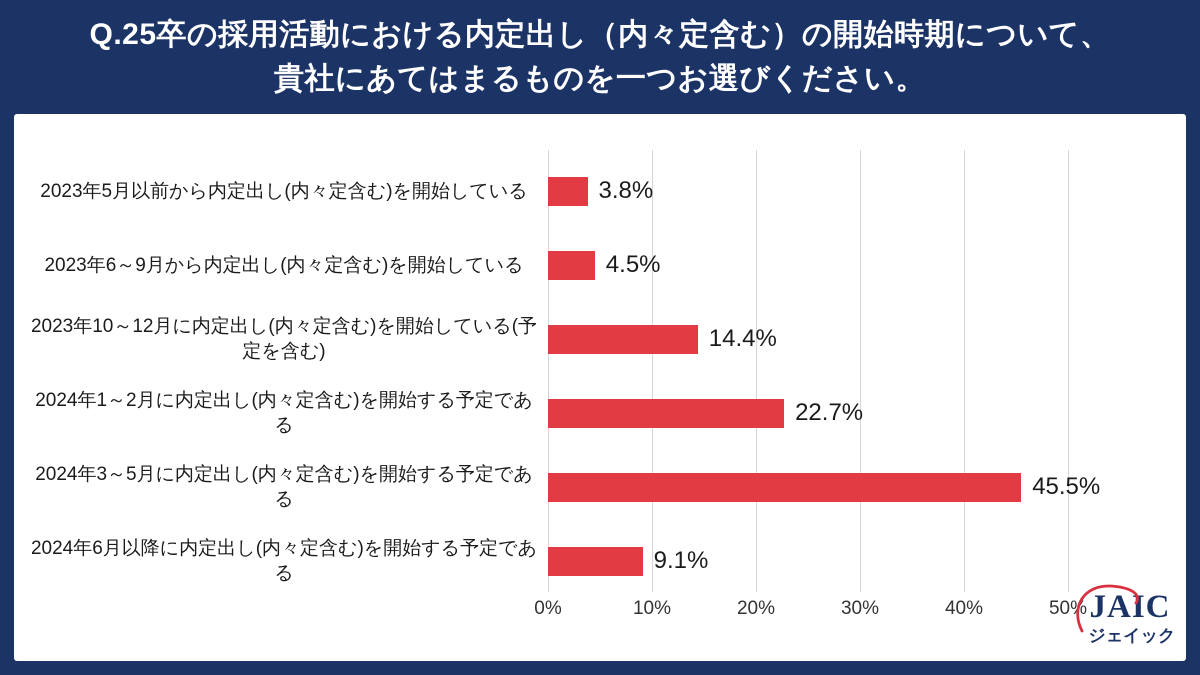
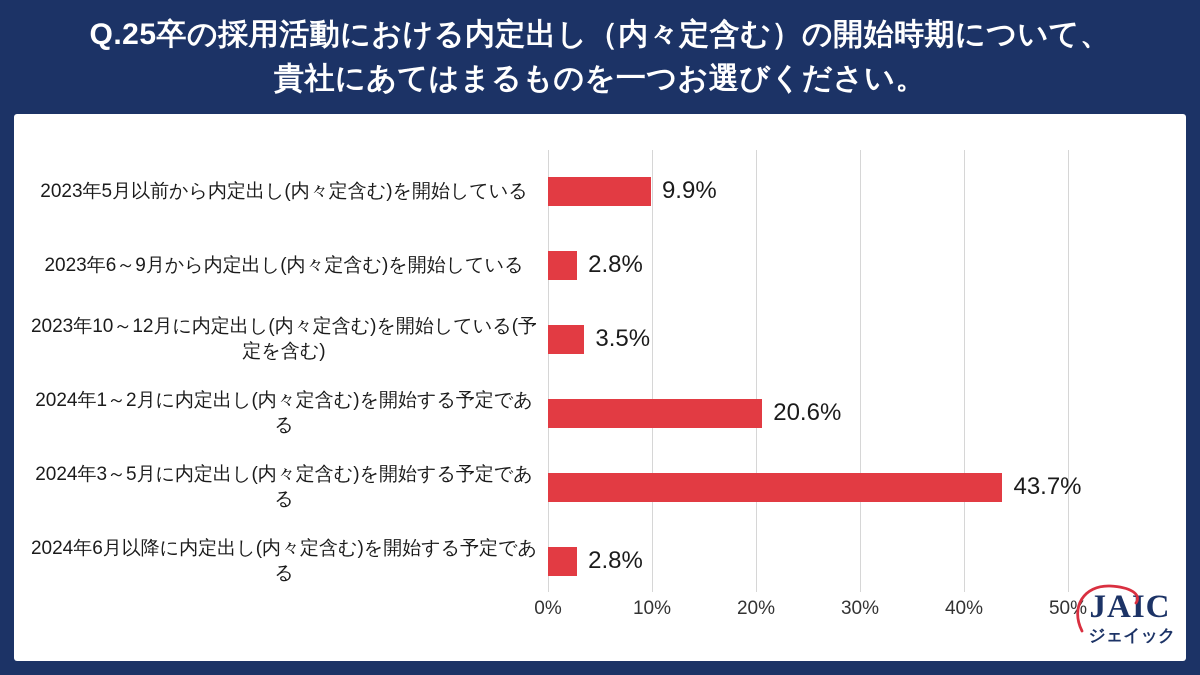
2023年5月以前から内定出し(内々定含む)を開始している: 3.8% -> 9.9%
2023年6～9月から内定出し(内々定含む)を開始している: 4.5% -> 2.8%
2023年10～12月に内定出し(内々定含む)を開始している(予定を含む): 14.4% -> 3.5%
2024年1～2月に内定出し(内々定含む)を開始する予定である: 22.7% -> 20.6%
2024年3～5月に内定出し(内々定含む)を開始する予定である: 45.5% -> 43.7%
2024年6月以降に内定出し(内々定含む)を開始する予定である: 9.1% -> 2.8%
